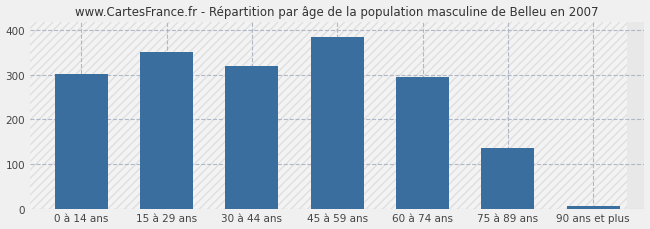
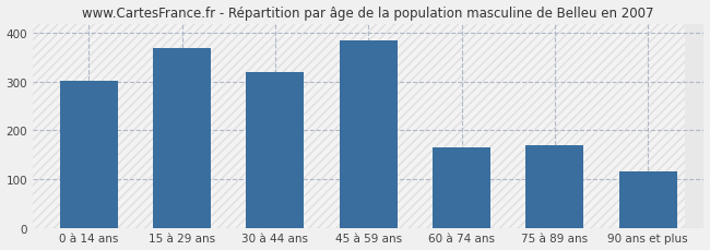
15 à 29 ans: 352 -> 370
60 à 74 ans: 295 -> 165
75 à 89 ans: 135 -> 170
90 ans et plus: 5 -> 115
